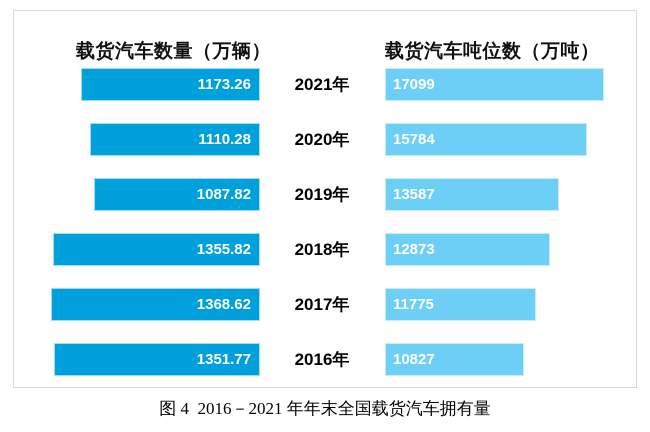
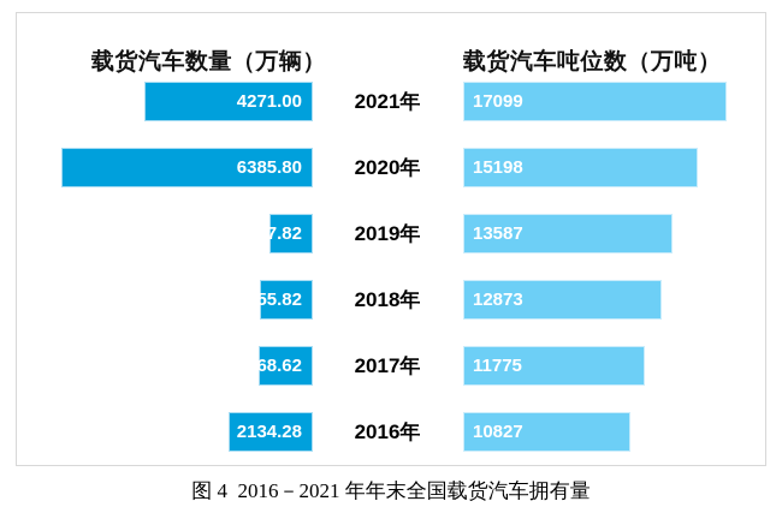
载货汽车数量（万辆）/2021年: 1173.26 -> 4271.00
载货汽车数量（万辆）/2020年: 1110.28 -> 6385.80
载货汽车吨位数（万吨）/2020年: 15784 -> 15198
载货汽车数量（万辆）/2016年: 1351.77 -> 2134.28
